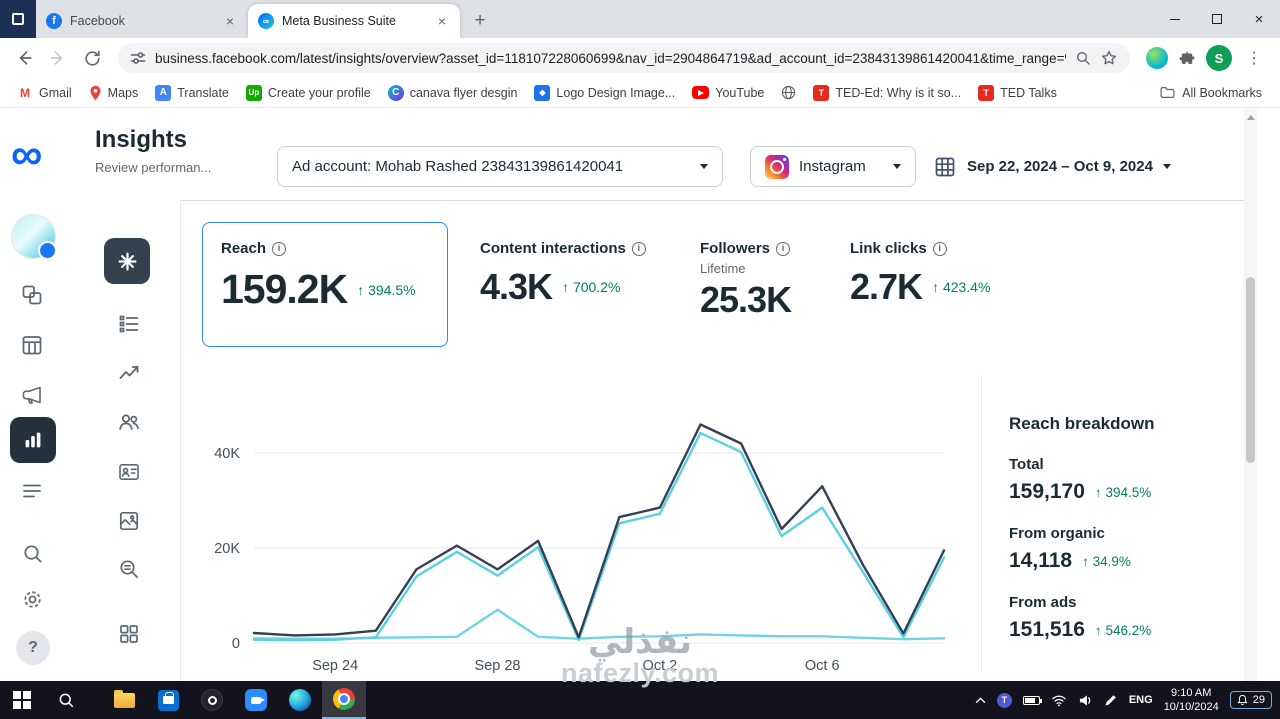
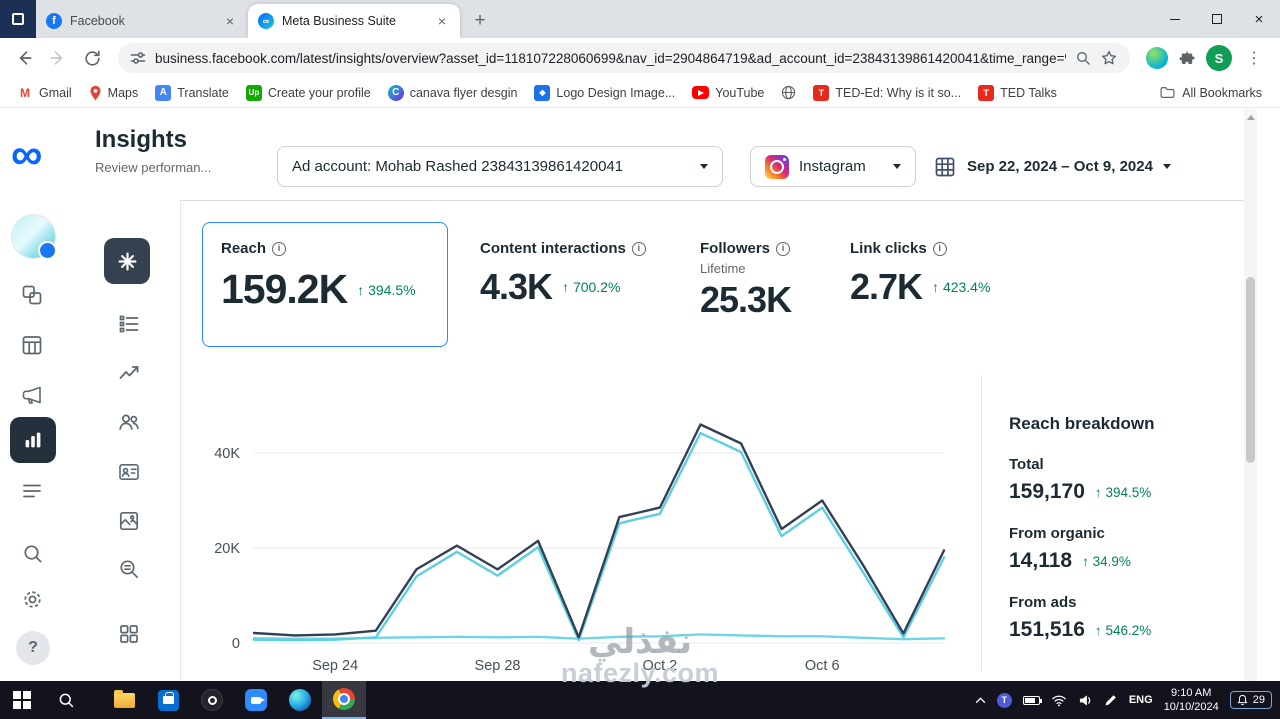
From organic/Sep 28: 7K -> 1K
Total/Oct 6: 33K -> 30K
